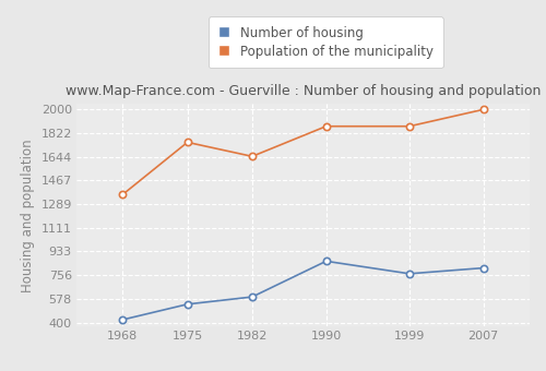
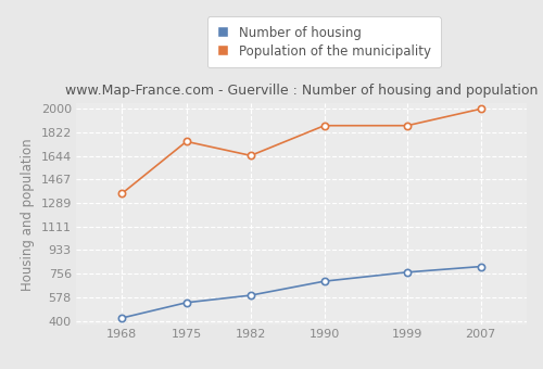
Number of housing/1990: 860 -> 700
